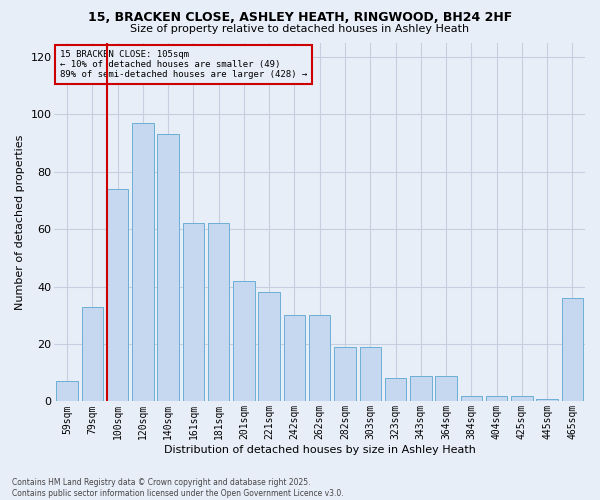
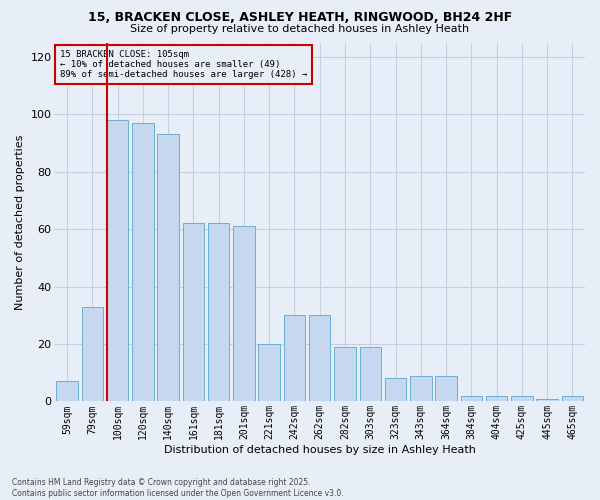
100sqm: 74 -> 98
201sqm: 42 -> 61
221sqm: 38 -> 20
465sqm: 36 -> 2
